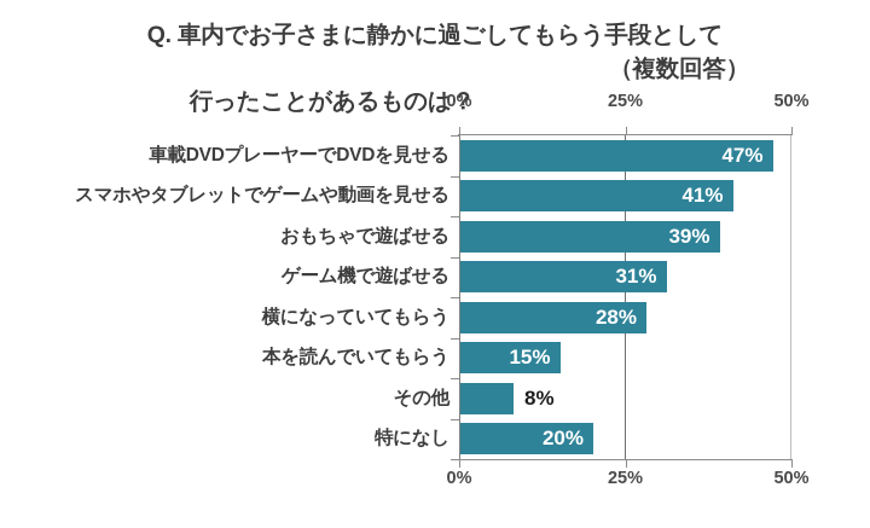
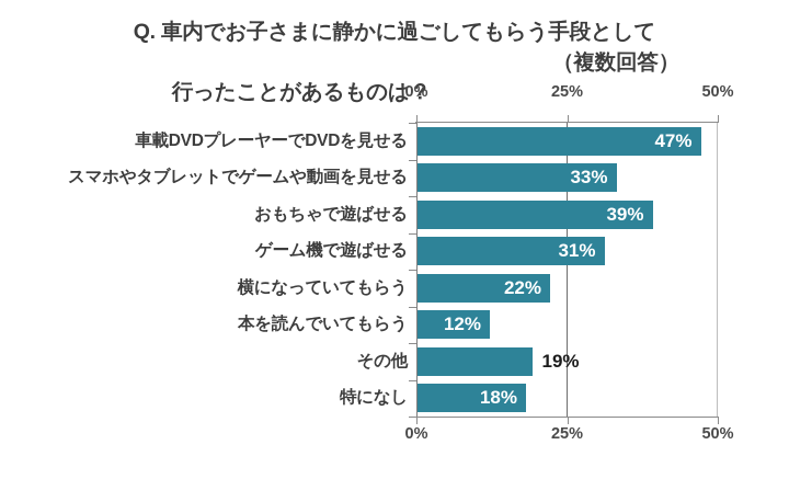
スマホやタブレットでゲームや動画を見せる: 41% -> 33%
横になっていてもらう: 28% -> 22%
本を読んでいてもらう: 15% -> 12%
その他: 8% -> 19%
特になし: 20% -> 18%
